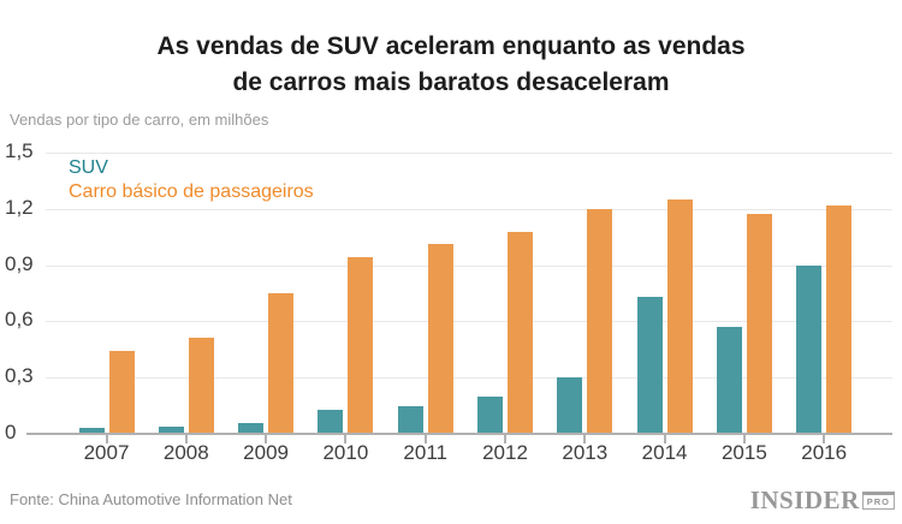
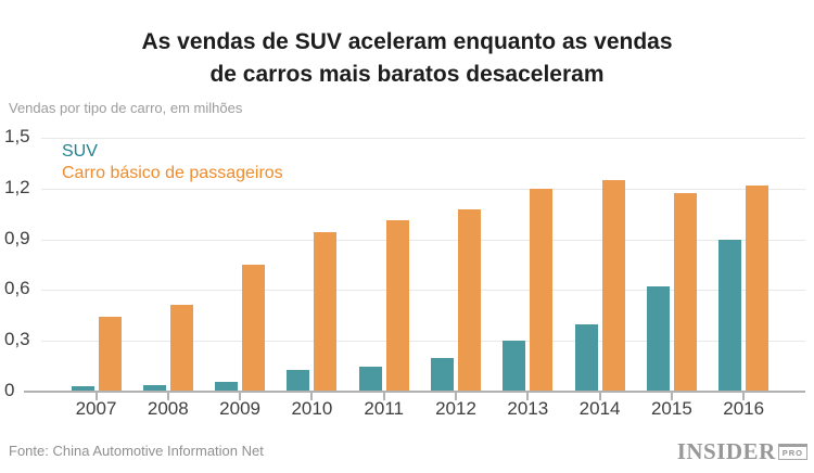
SUV/2014: 0,73 -> 0,40
SUV/2015: 0,57 -> 0,62
